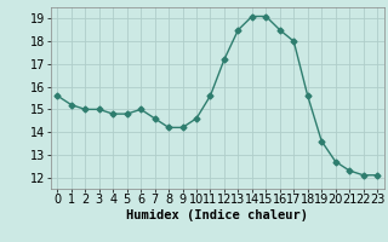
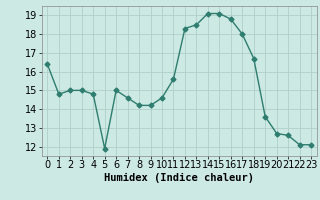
0: 15.6 -> 16.4
1: 15.2 -> 14.8
5: 14.8 -> 11.9
12: 17.2 -> 18.3
16: 18.5 -> 18.8
18: 15.6 -> 16.7
21: 12.3 -> 12.6
